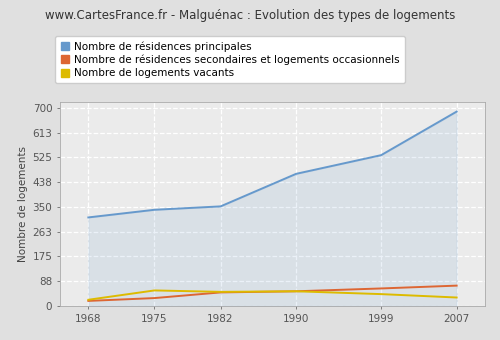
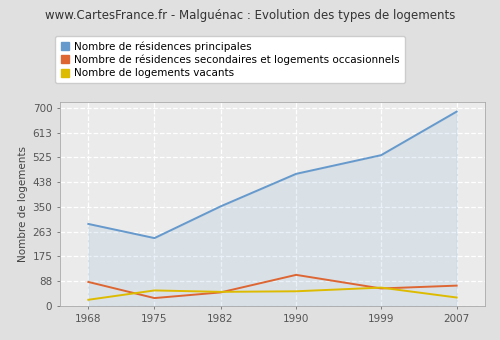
Nombre de résidences principales/1968: 313 -> 290
Nombre de résidences secondaires et logements occasionnels/1968: 18 -> 85
Nombre de résidences principales/1975: 340 -> 240
Nombre de résidences secondaires et logements occasionnels/1990: 52 -> 110
Nombre de logements vacants/1999: 42 -> 65
